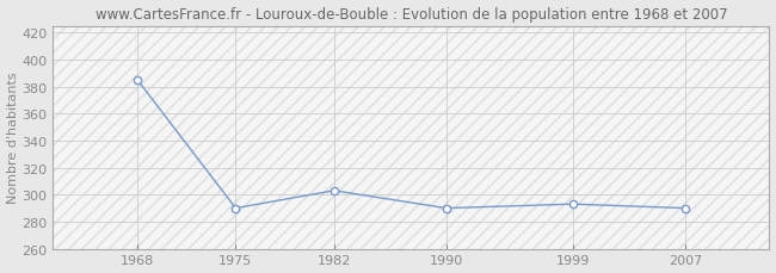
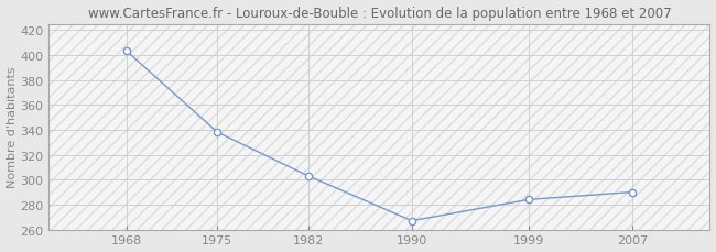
1968: 385 -> 403
1975: 290 -> 338
1990: 290 -> 267
1999: 293 -> 284
